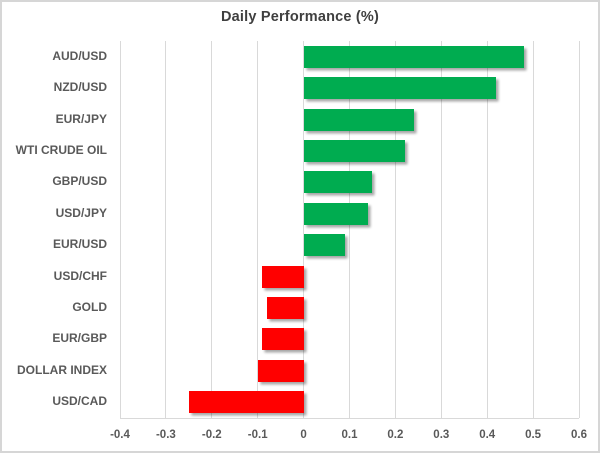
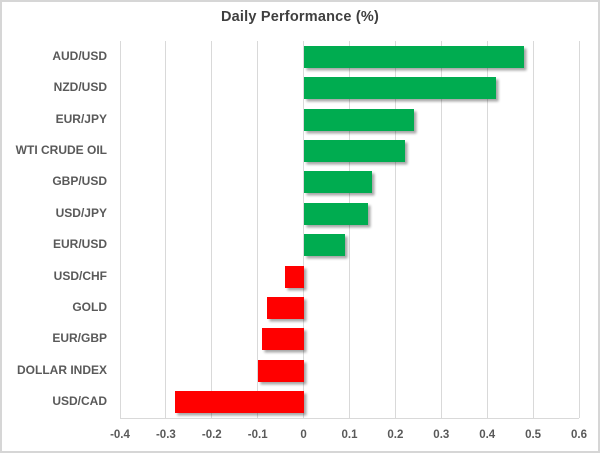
USD/CHF: -0.09 -> -0.04
USD/CAD: -0.25 -> -0.28
